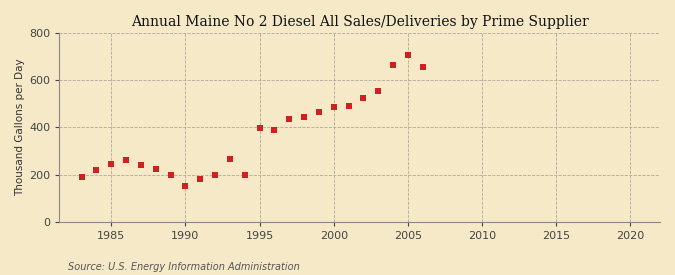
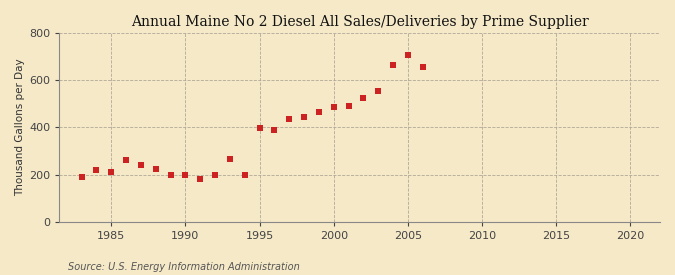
1985: 245 -> 210
1990: 150 -> 196
